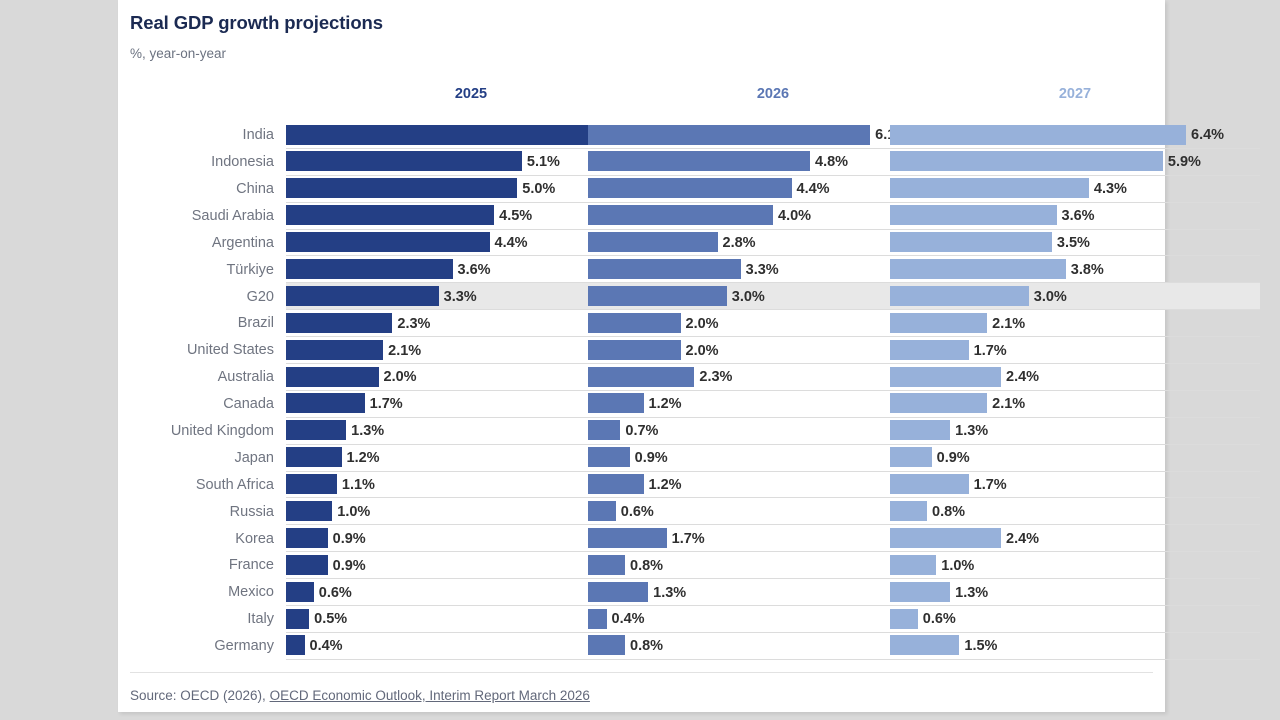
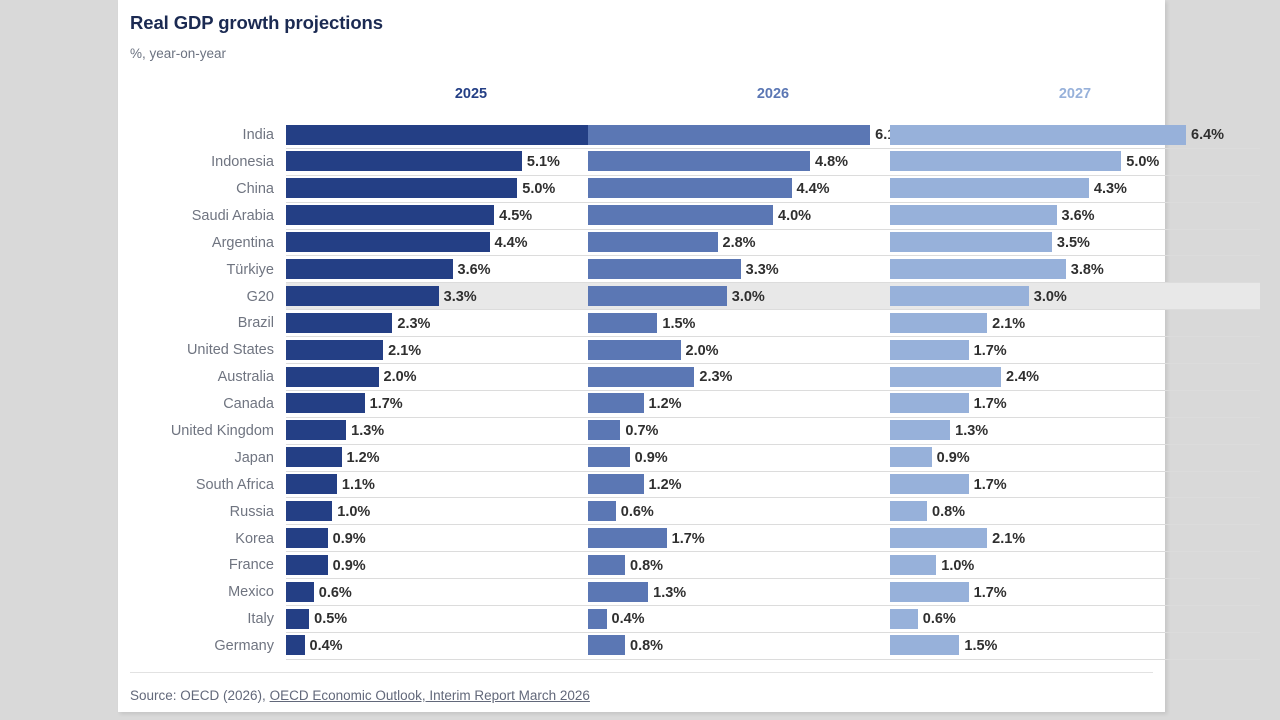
2027/Indonesia: 5.9% -> 5.0%
2026/Brazil: 2.0% -> 1.5%
2027/Canada: 2.1% -> 1.7%
2027/Korea: 2.4% -> 2.1%
2027/Mexico: 1.3% -> 1.7%
